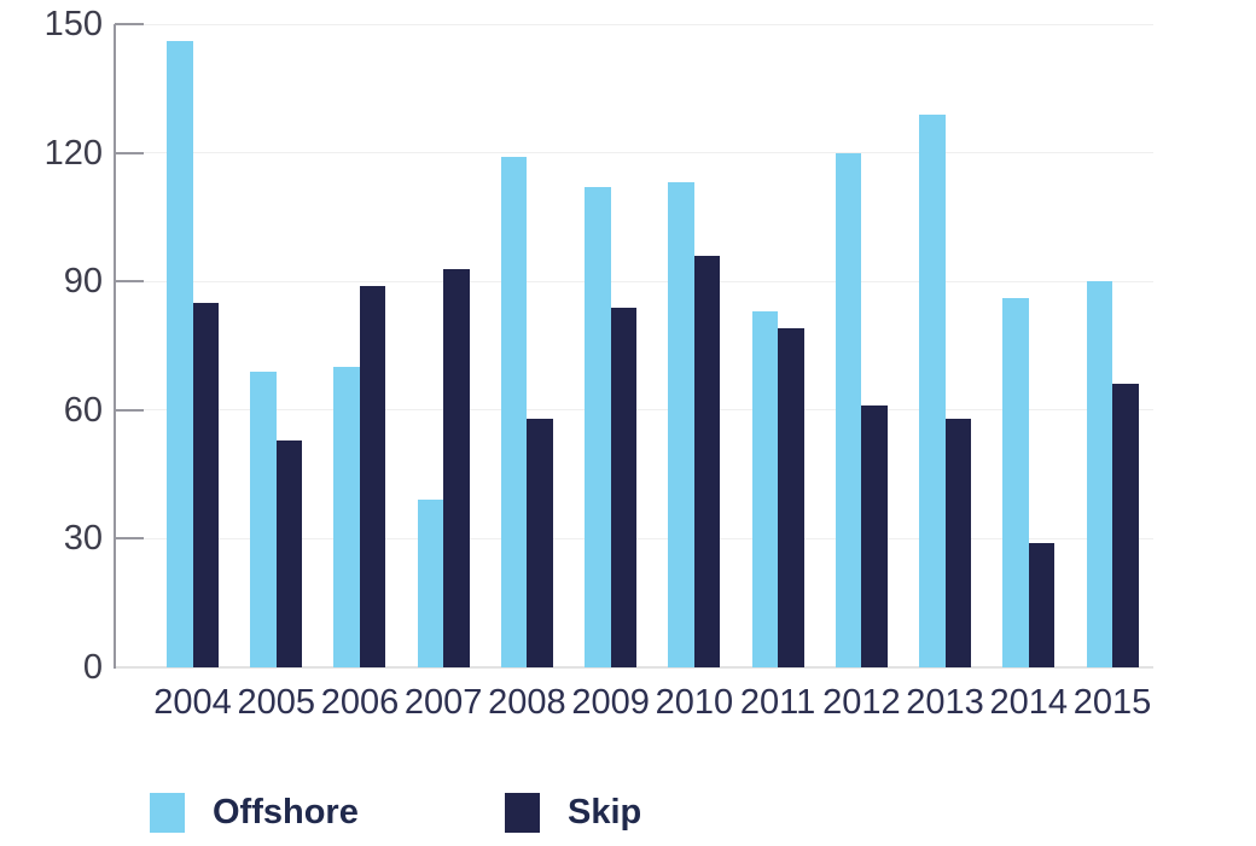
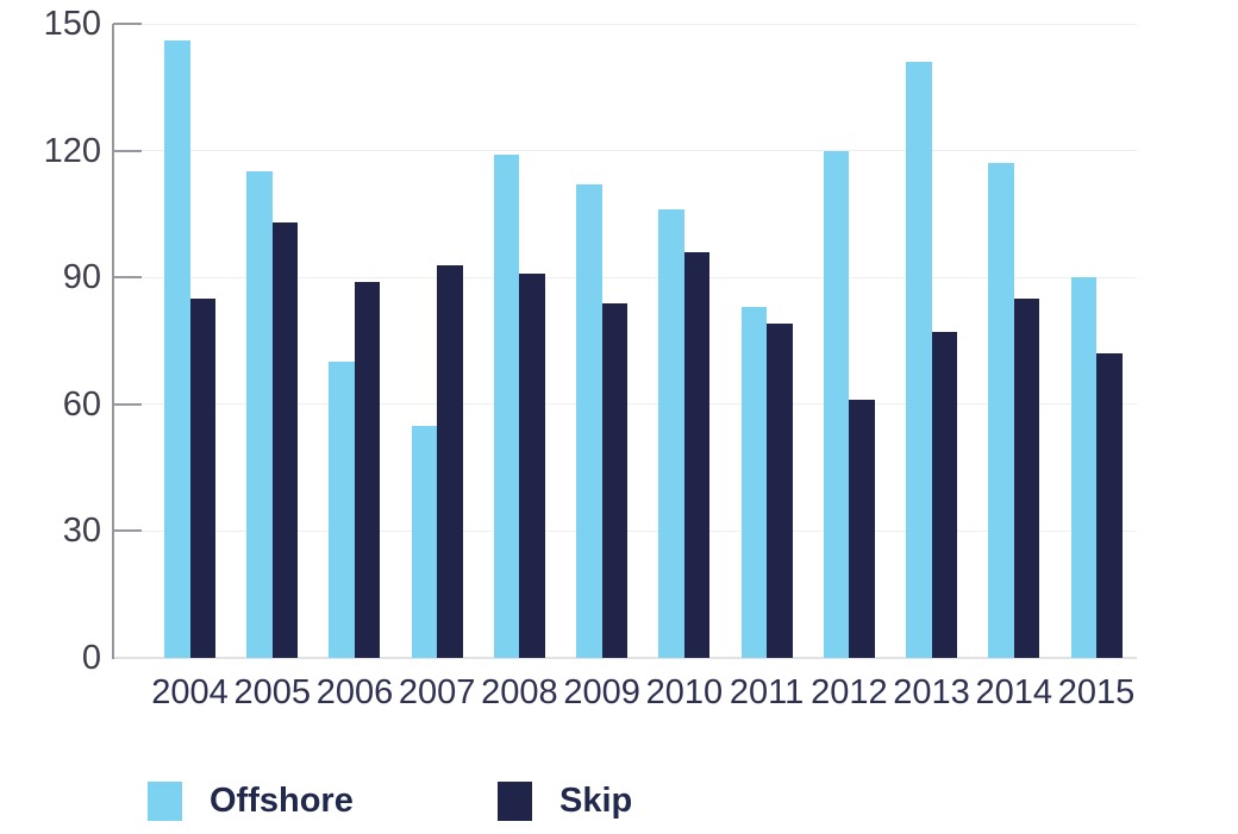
Offshore/2005: 69 -> 115
Skip/2005: 53 -> 103
Offshore/2007: 39 -> 55
Skip/2008: 58 -> 91
Offshore/2010: 113 -> 106
Offshore/2013: 129 -> 141
Skip/2013: 58 -> 77
Offshore/2014: 86 -> 117
Skip/2014: 29 -> 85
Skip/2015: 66 -> 72
